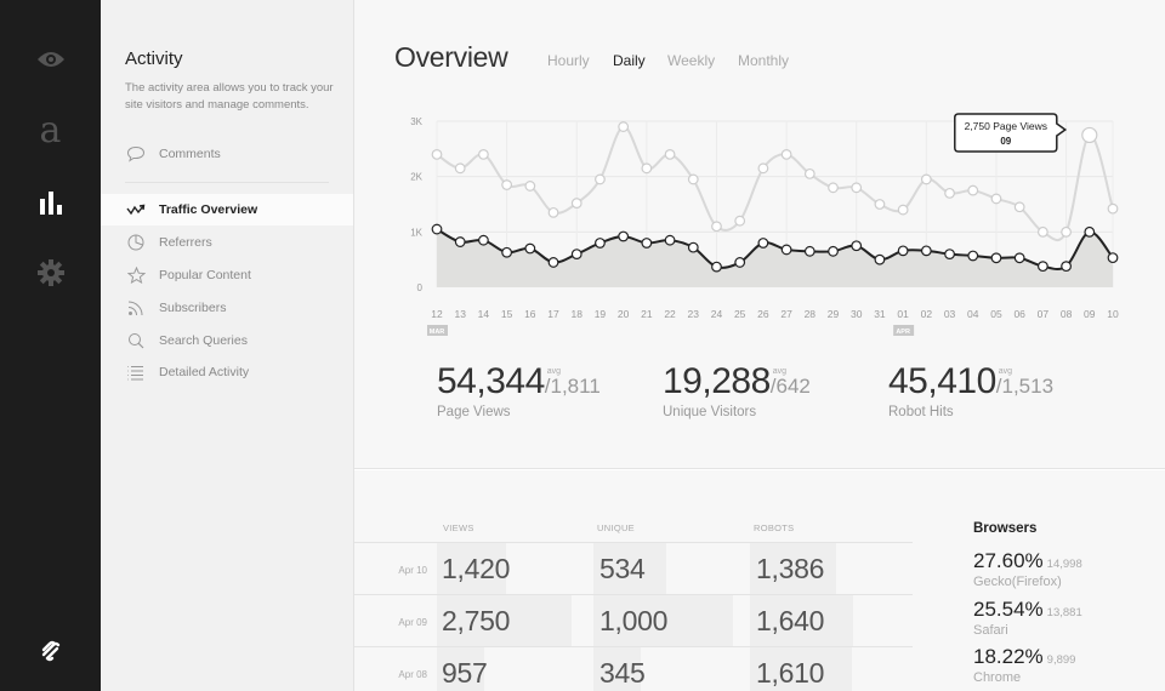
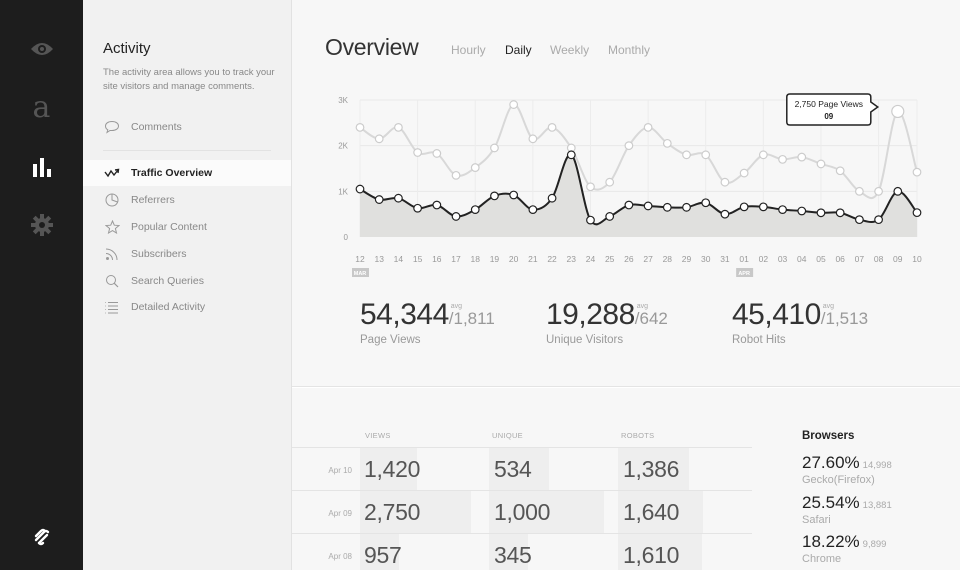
Unique Visitors/19: 0.8K -> 0.9K
Unique Visitors/21: 0.8K -> 0.6K
Unique Visitors/23: 0.7K -> 1.8K
Page Views/26: 2.2K -> 2.0K
Unique Visitors/26: 0.8K -> 0.7K
Page Views/31: 1.5K -> 1.2K
Page Views/02: 2.0K -> 1.8K
